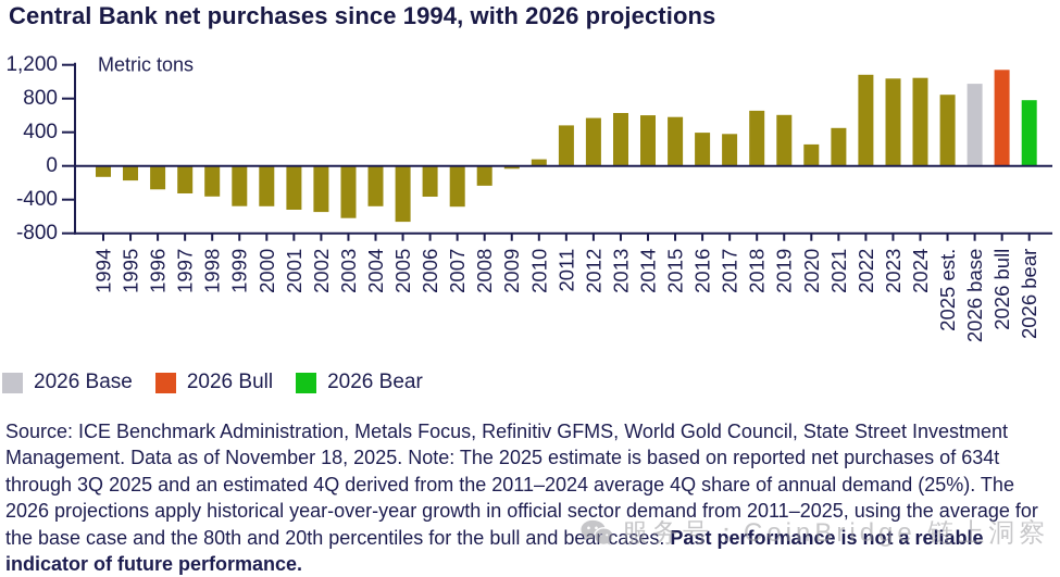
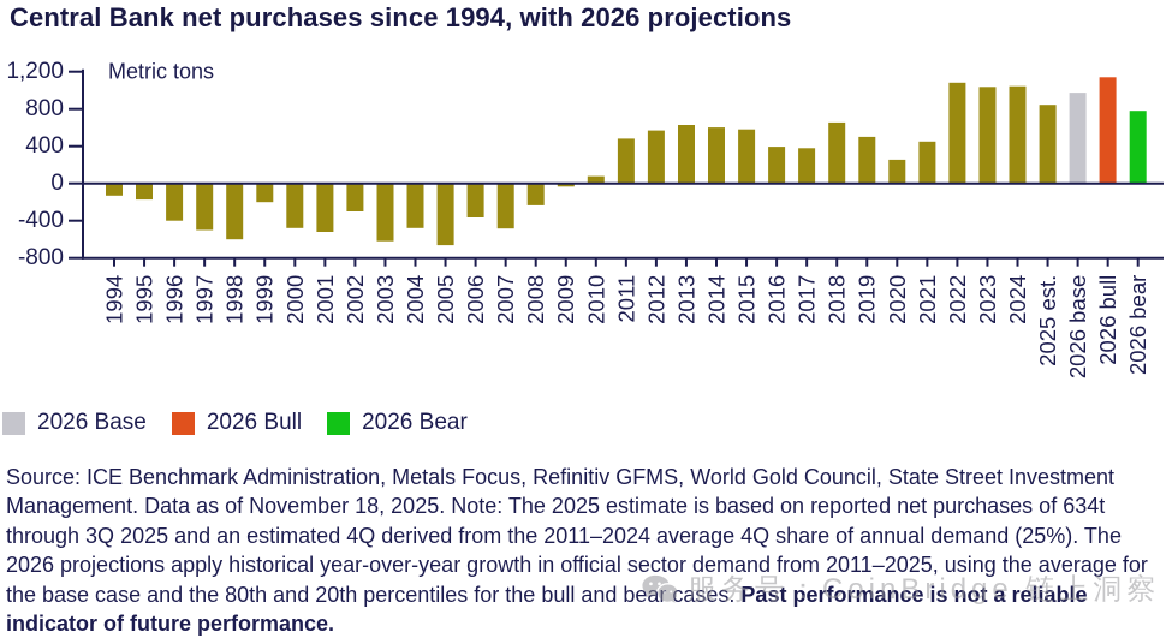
1996: -300 -> -400
1997: -300 -> -500
1998: -400 -> -600
1999: -500 -> -200
2002: -500 -> -300
2019: 600 -> 500
